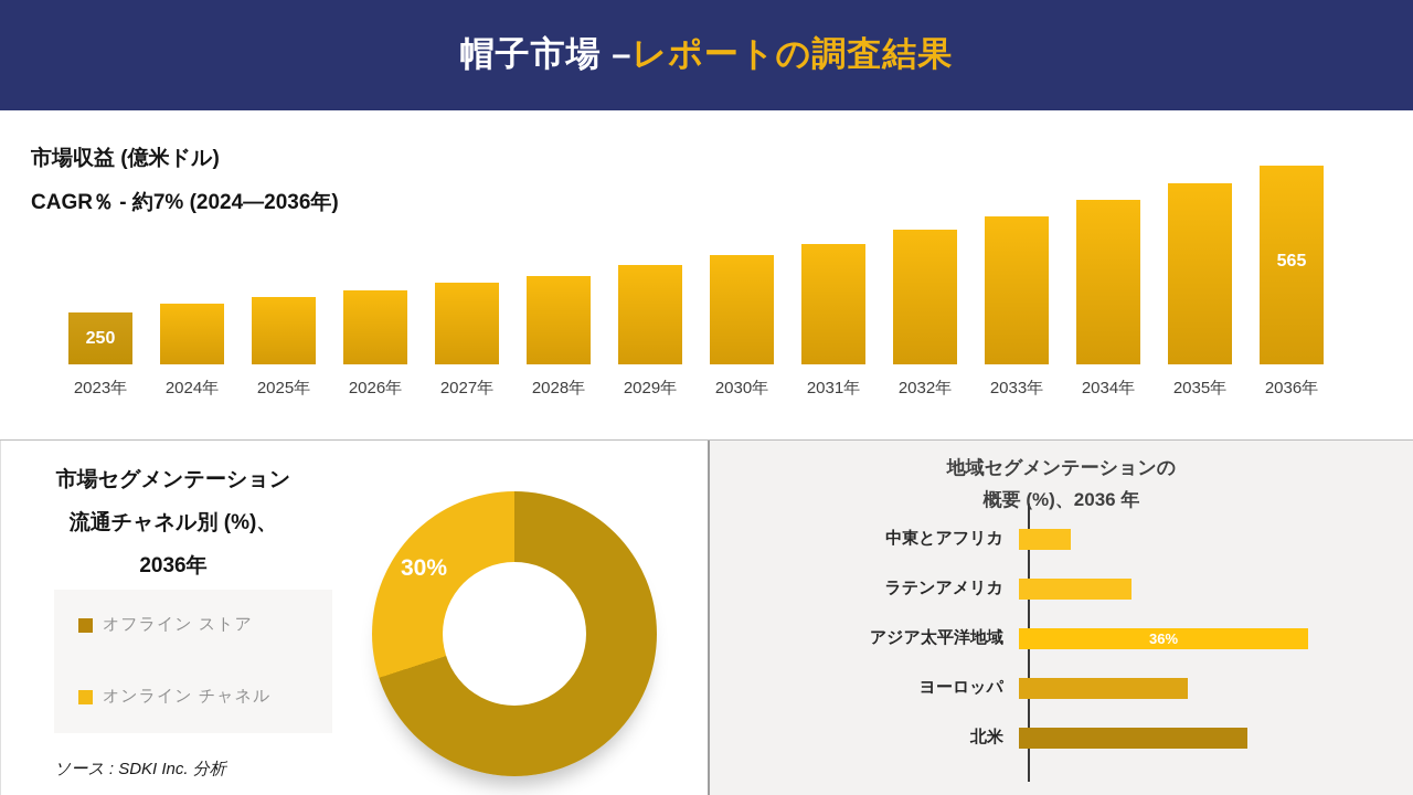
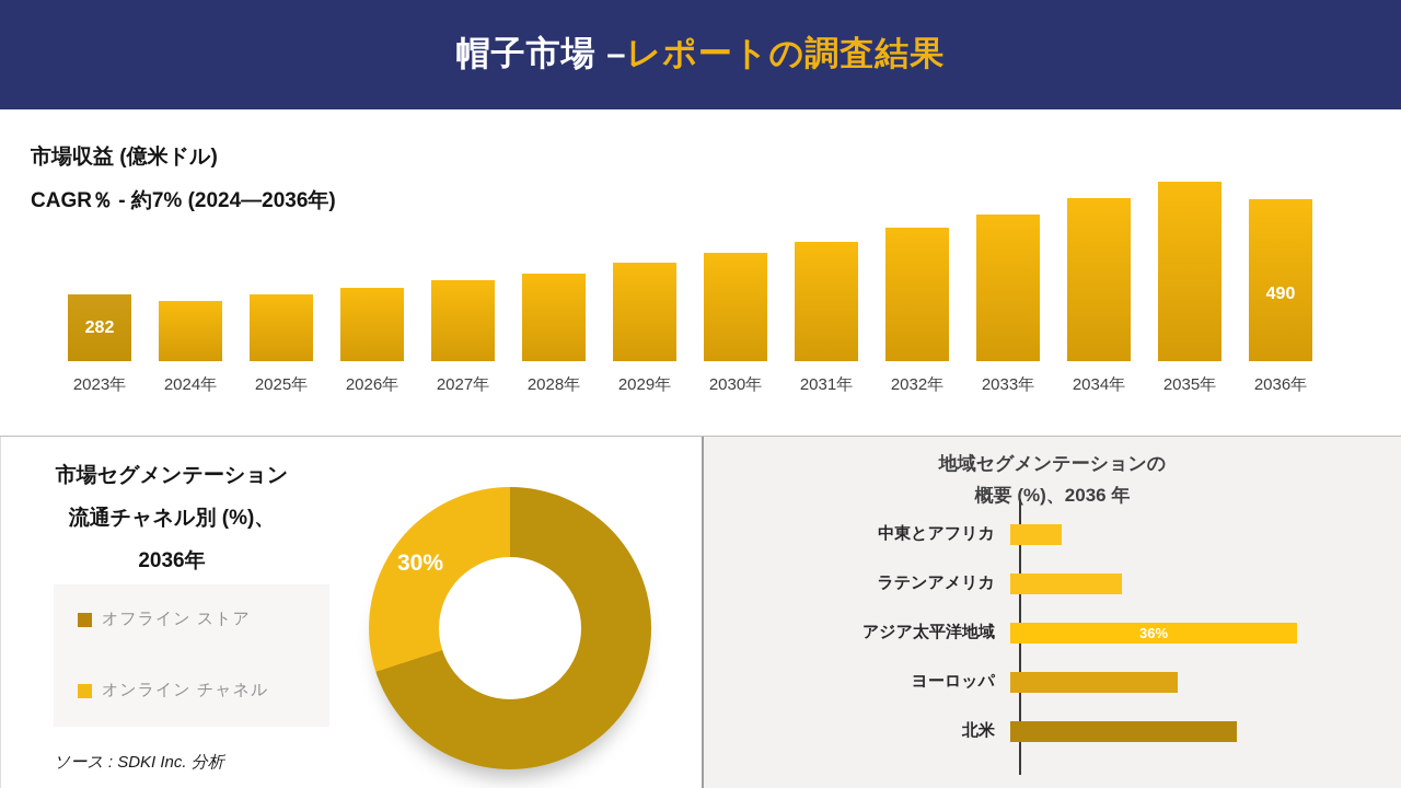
市場収益 (億米ドル)/2023年: 250 -> 282
市場収益 (億米ドル)/2036年: 565 -> 490
